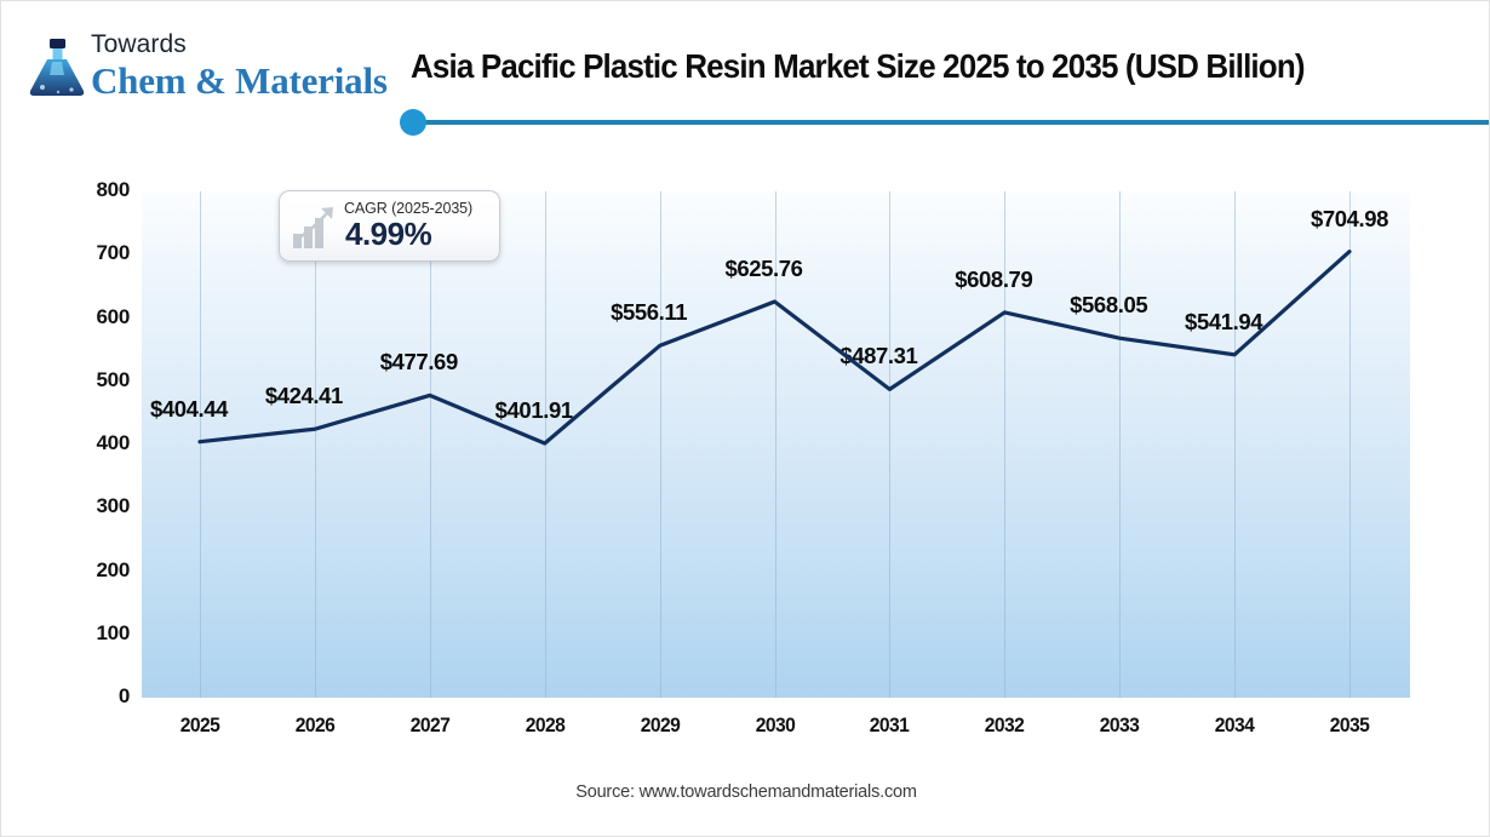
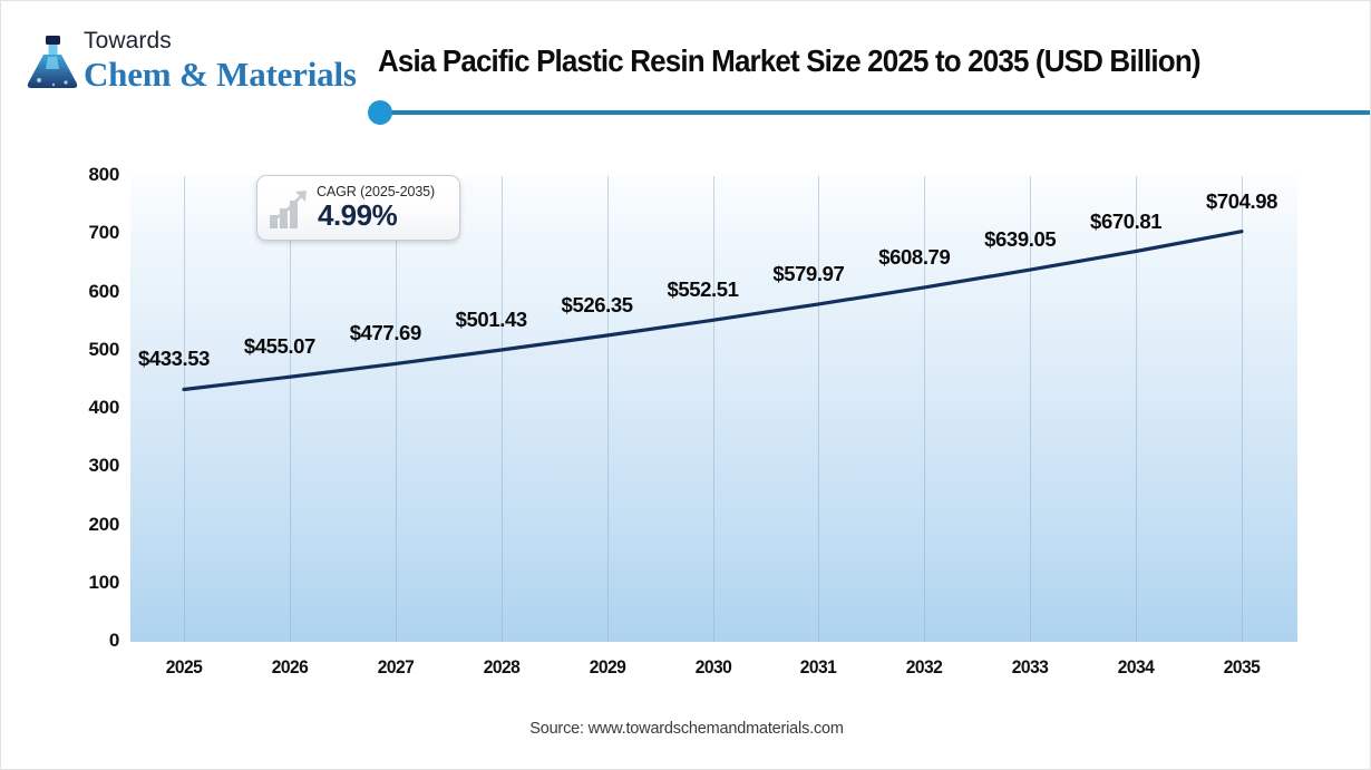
2025: $404.44 -> $433.53
2026: $424.41 -> $455.07
2028: $401.91 -> $501.43
2029: $556.11 -> $526.35
2030: $625.76 -> $552.51
2031: $487.31 -> $579.97
2033: $568.05 -> $639.05
2034: $541.94 -> $670.81
